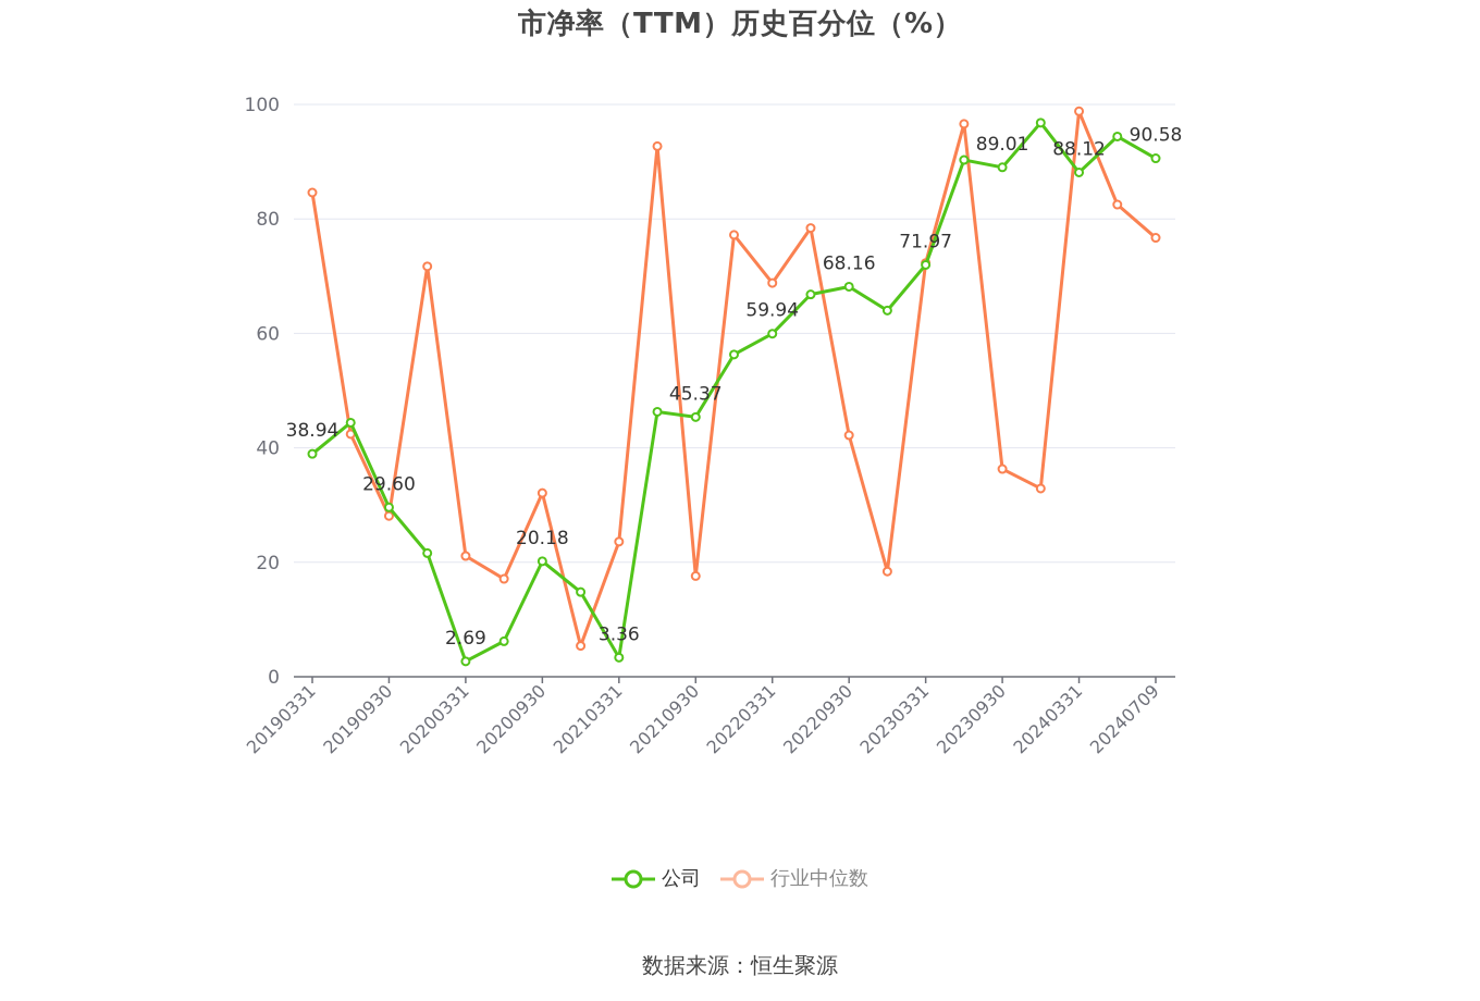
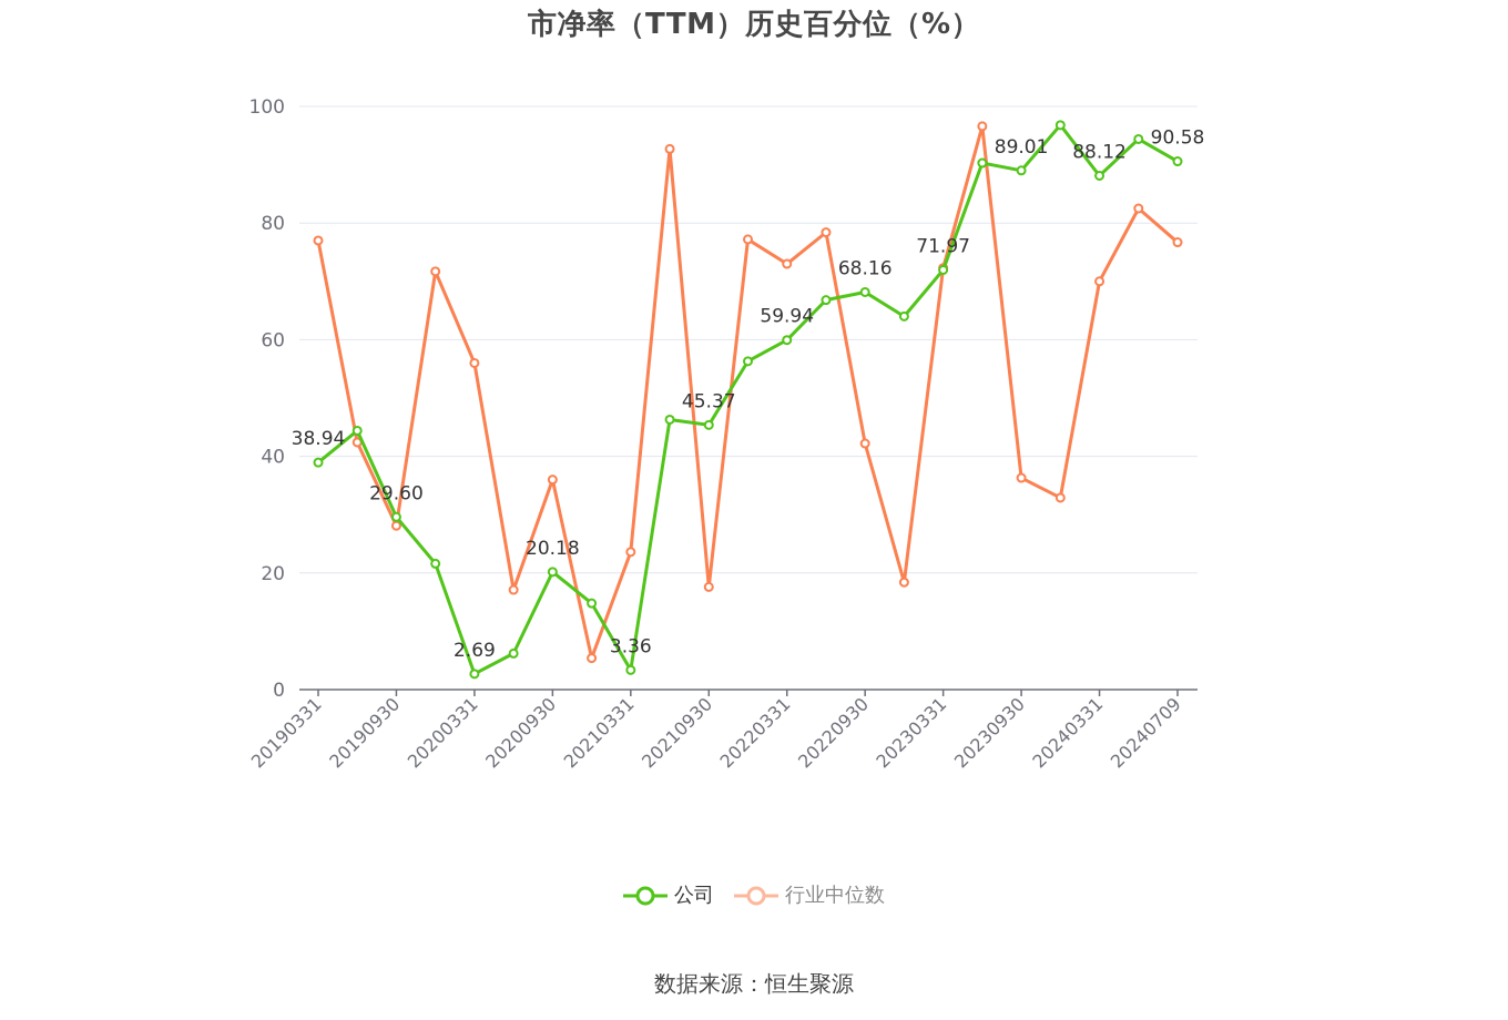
行业中位数/20190331: 85 -> 77
行业中位数/20200331: 21 -> 56
行业中位数/20200930: 32 -> 36
行业中位数/20220331: 69 -> 73
行业中位数/20240331: 99 -> 70
